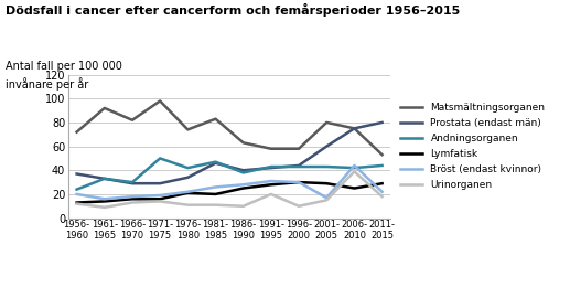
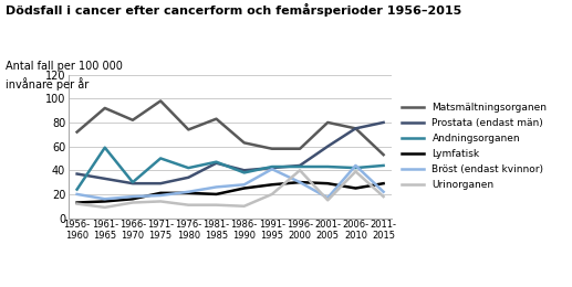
Andningsorganen/1961- 1965: 33 -> 59
Lymfatisk/1971- 1975: 16 -> 21
Bröst (endast kvinnor)/1991- 1995: 31 -> 41
Urinorganen/1996- 2000: 10 -> 40
